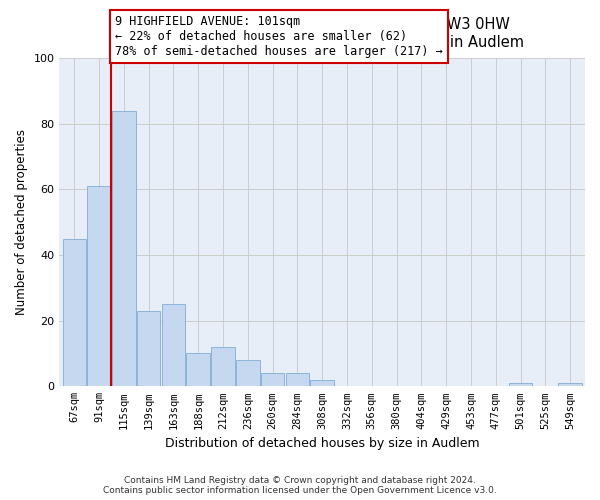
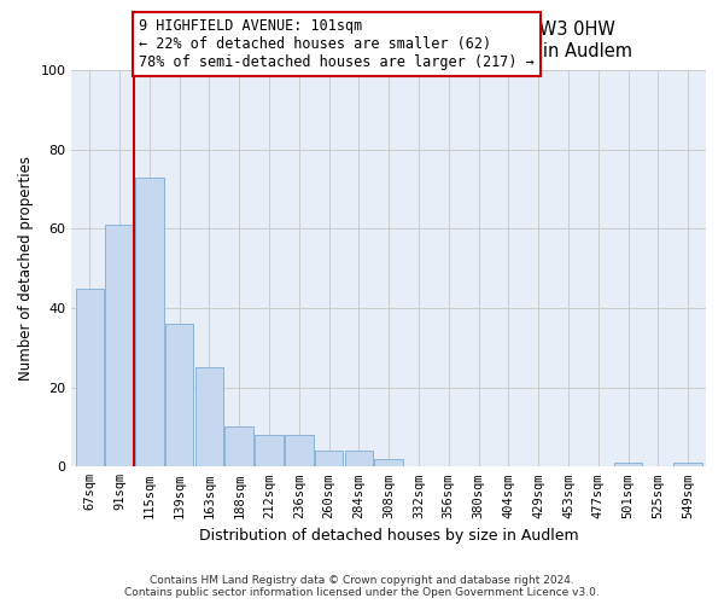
115sqm: 84 -> 73
139sqm: 23 -> 36
212sqm: 12 -> 8
